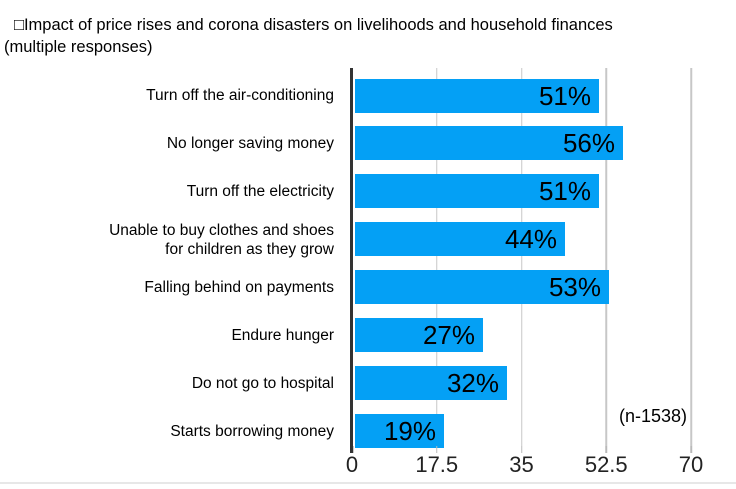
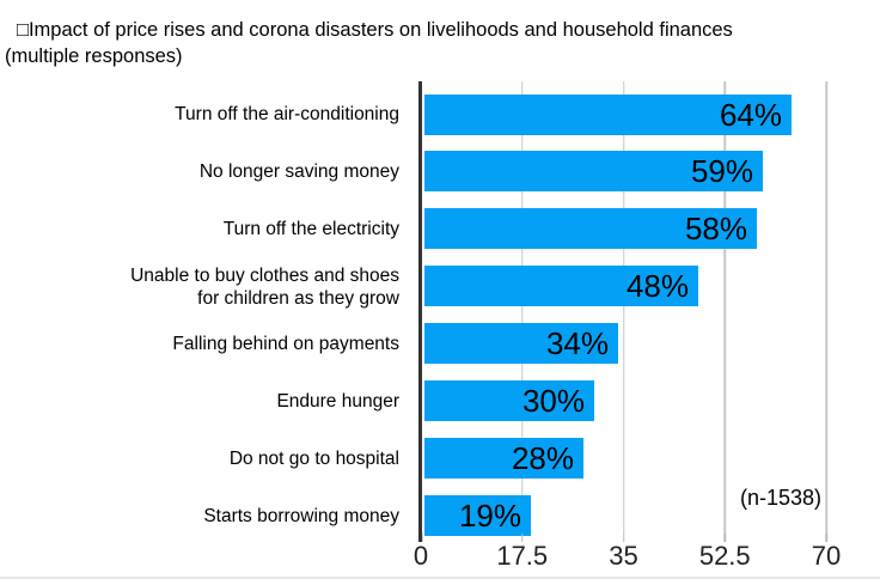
Turn off the air-conditioning: 51% -> 64%
No longer saving money: 56% -> 59%
Turn off the electricity: 51% -> 58%
Unable to buy clothes and shoes for children as they grow: 44% -> 48%
Falling behind on payments: 53% -> 34%
Endure hunger: 27% -> 30%
Do not go to hospital: 32% -> 28%
